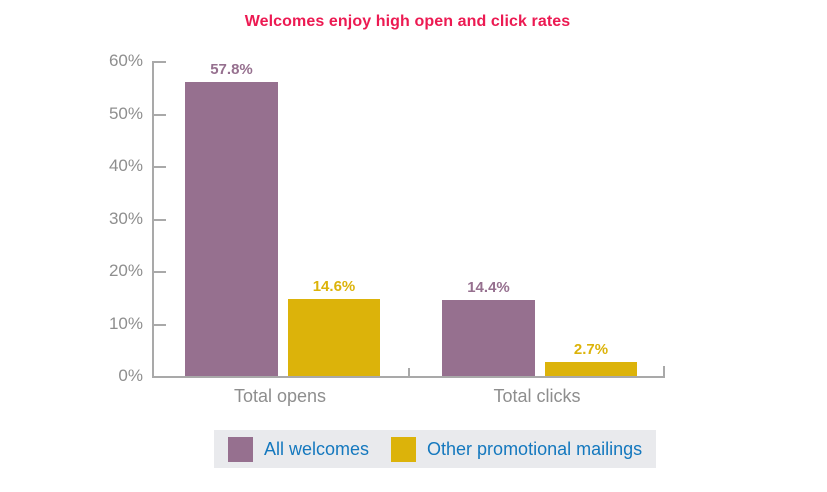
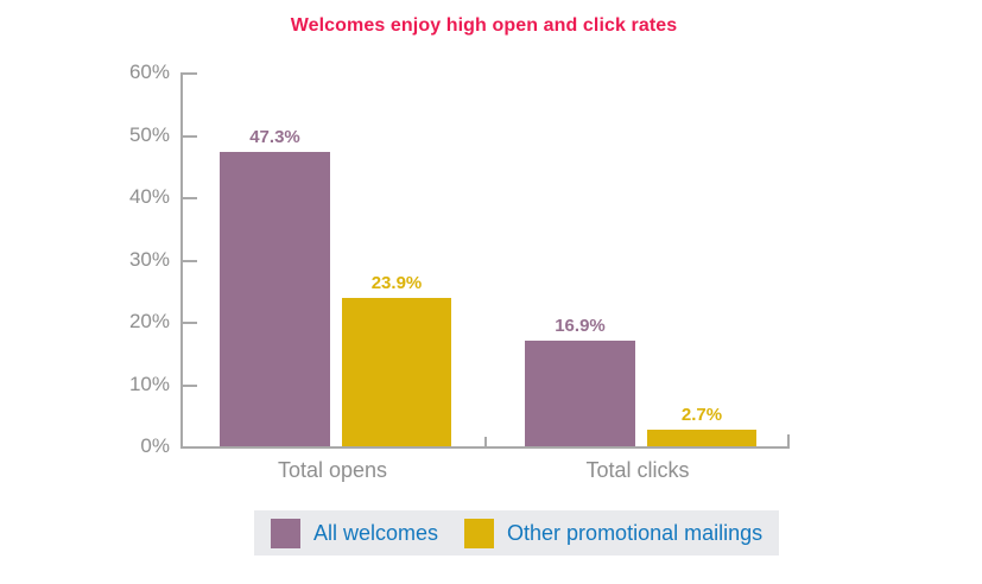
All welcomes/Total opens: 57.8% -> 47.3%
Other promotional mailings/Total opens: 14.6% -> 23.9%
All welcomes/Total clicks: 14.4% -> 16.9%
